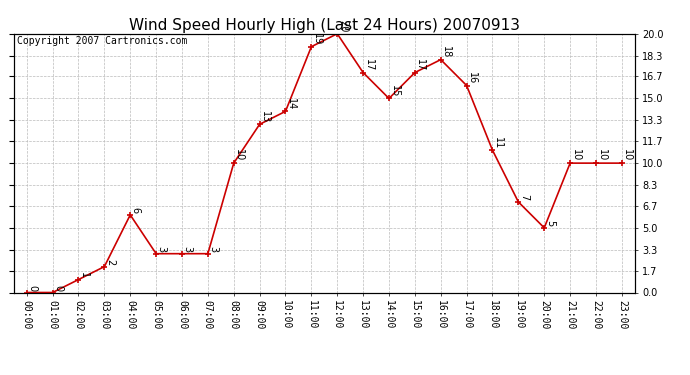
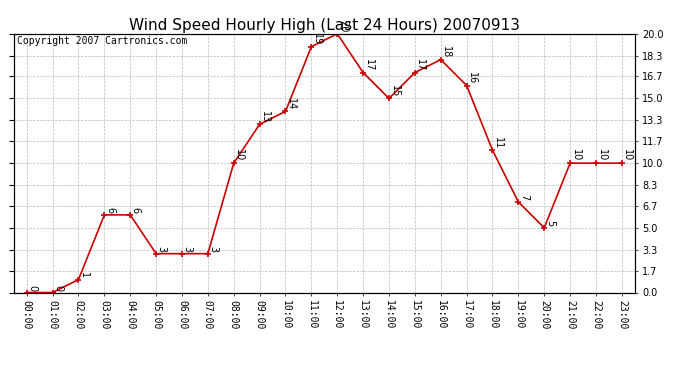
03:00: 2 -> 6
